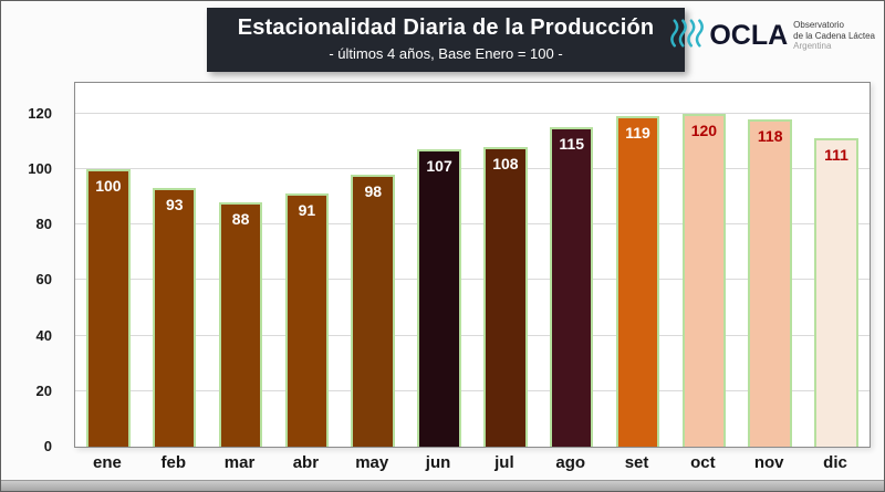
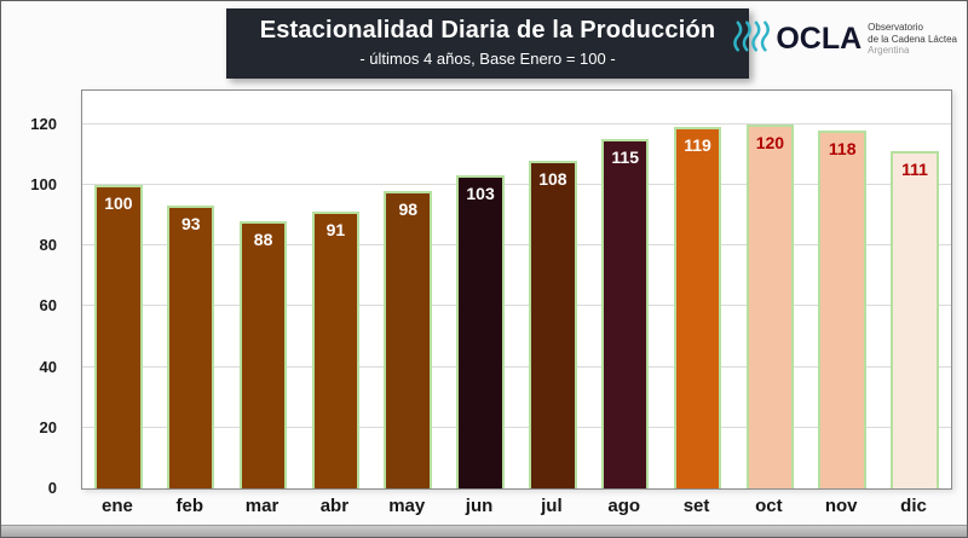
jun: 107 -> 103
